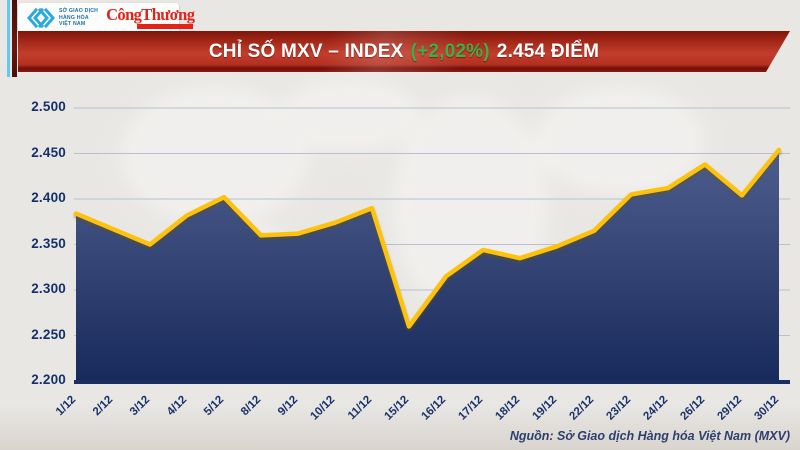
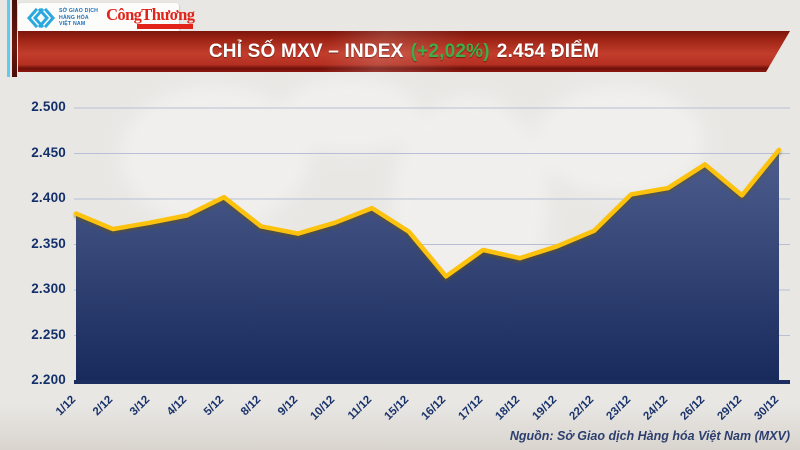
3/12: 2.35 -> 2.37
8/12: 2.36 -> 2.37
15/12: 2.26 -> 2.36
